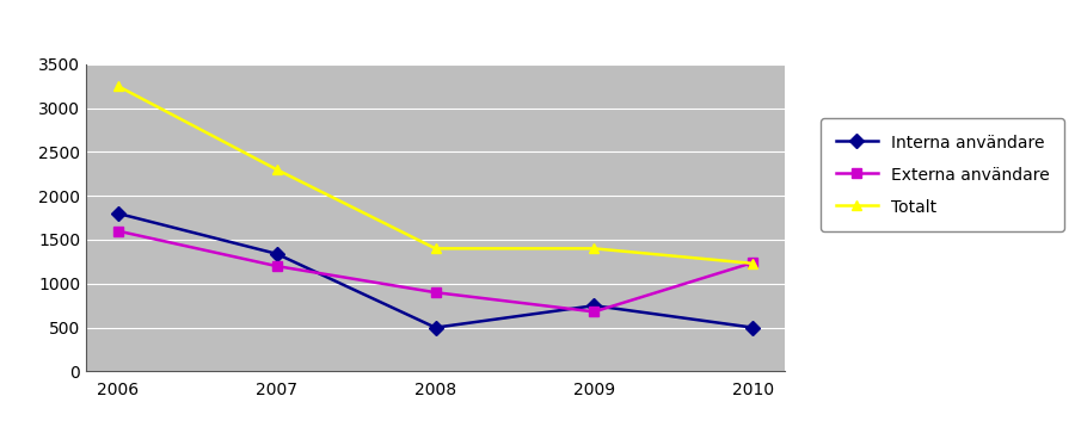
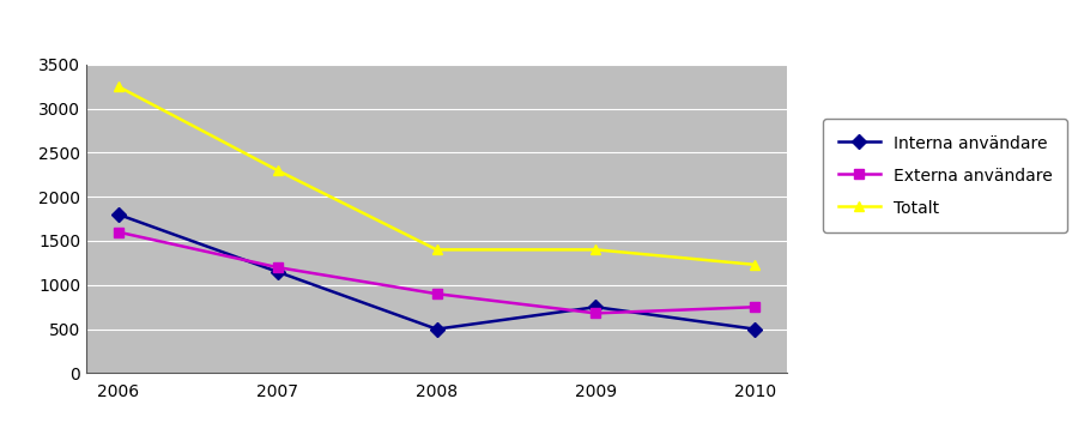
Interna användare/2007: 1340 -> 1150
Externa användare/2010: 1240 -> 750
